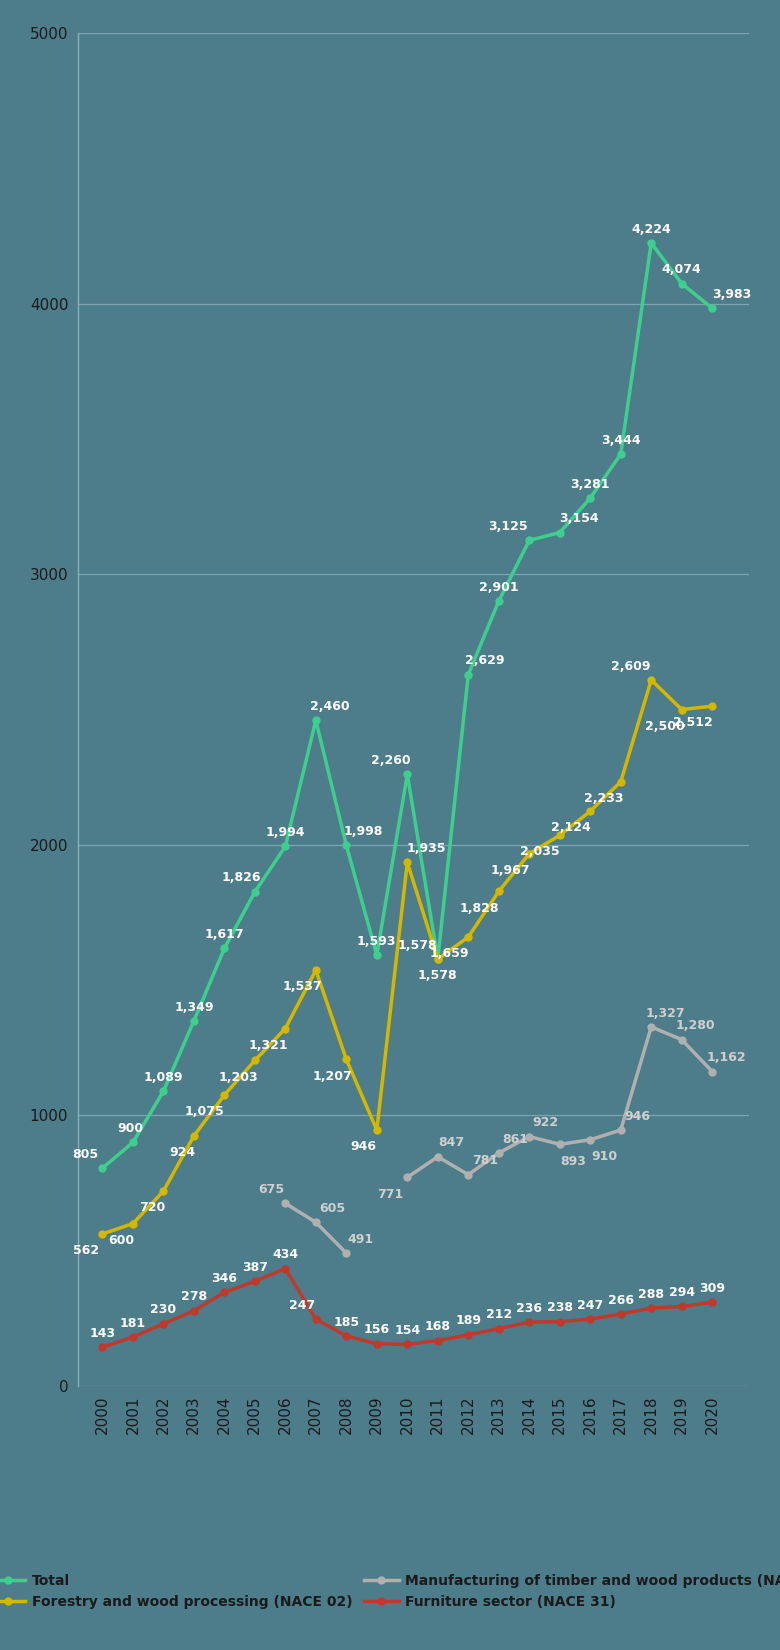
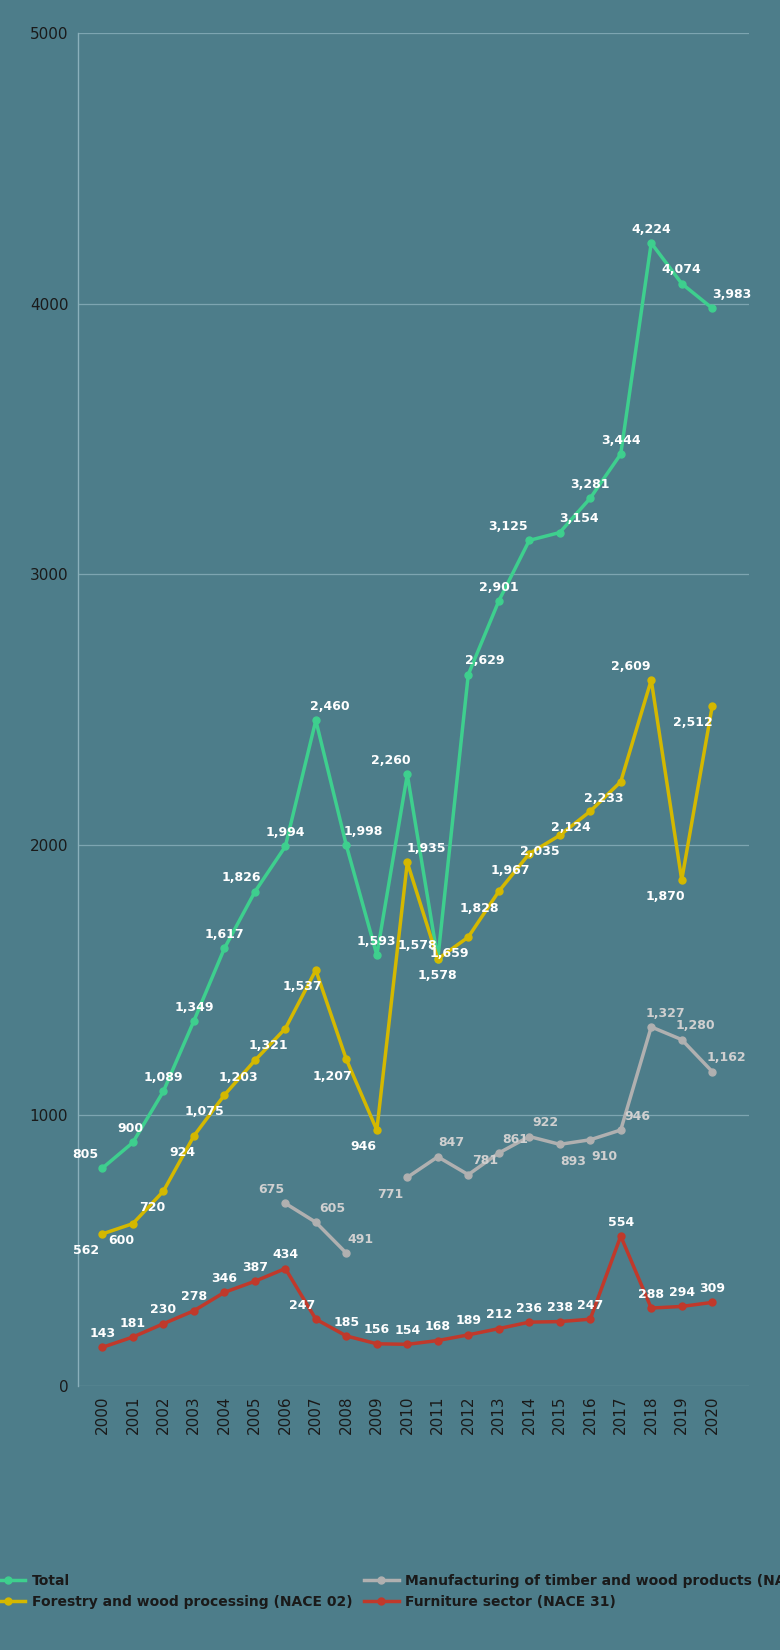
Furniture sector (NACE 31)/2017: 266 -> 554
Forestry and wood processing (NACE 02)/2019: 2500 -> 1870
